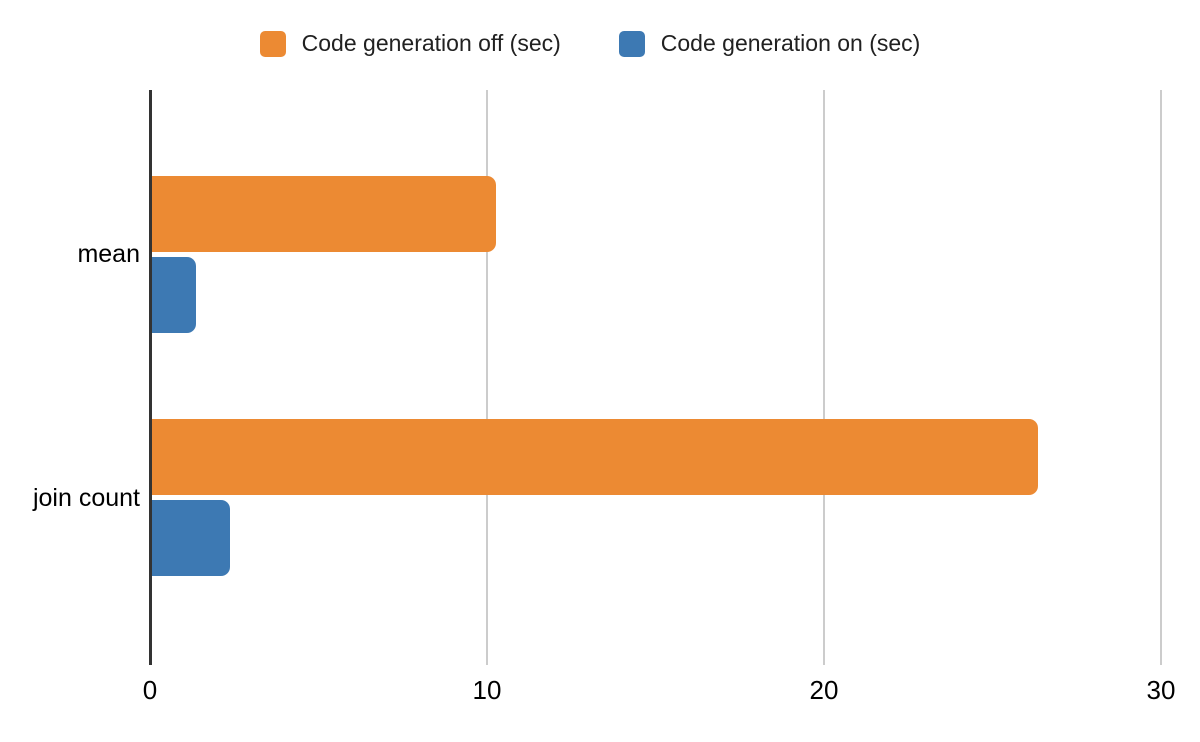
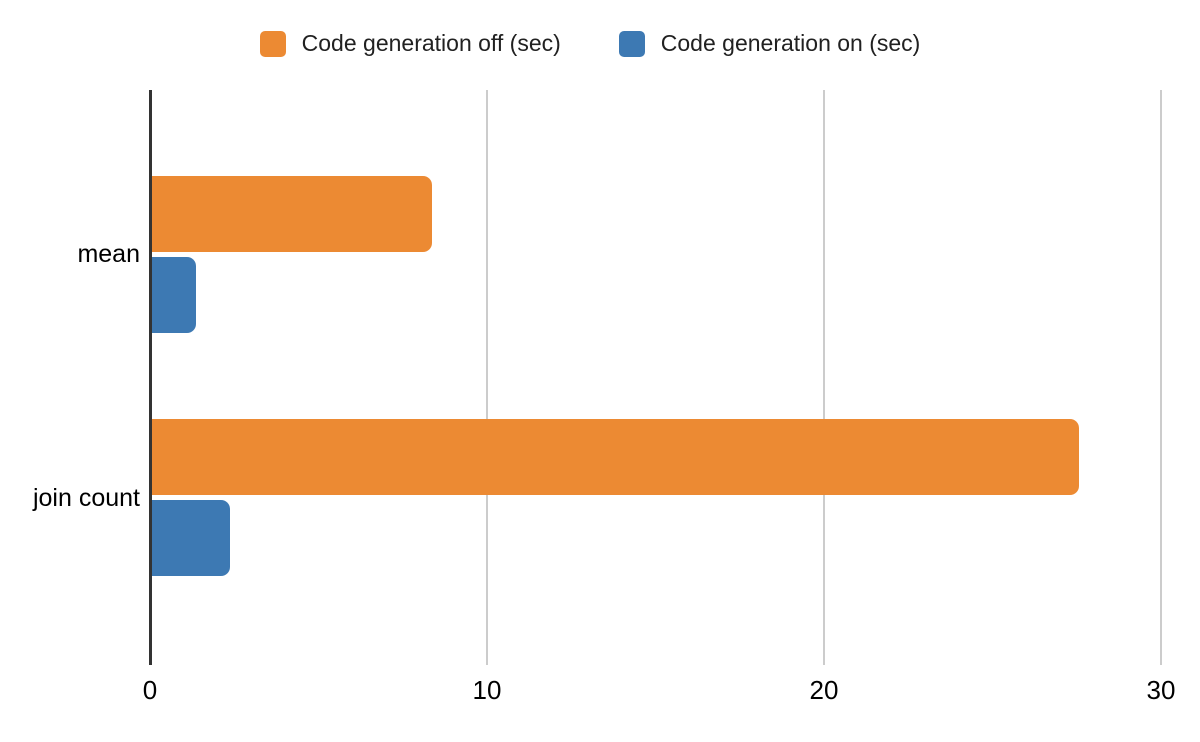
Code generation off (sec)/mean: 10.2 -> 8.3
Code generation off (sec)/join count: 26.3 -> 27.5
